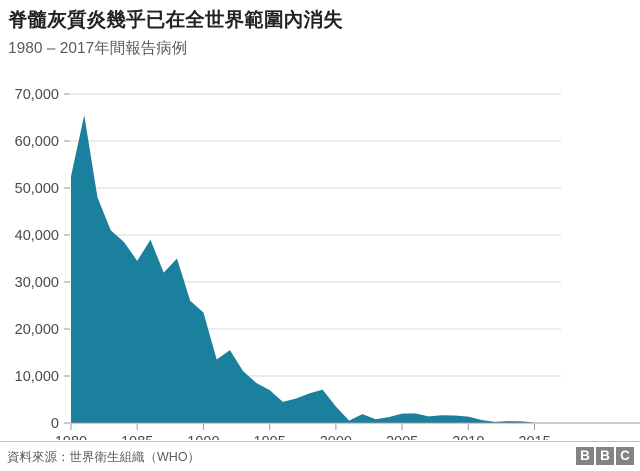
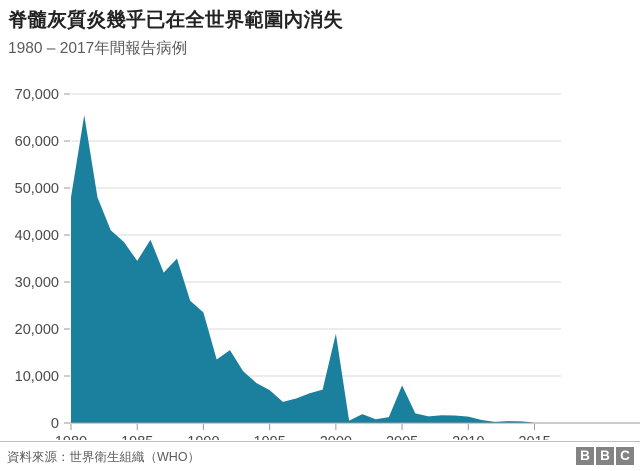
1980: 52000 -> 48000
2000: 4000 -> 19000
2005: 2000 -> 8000
